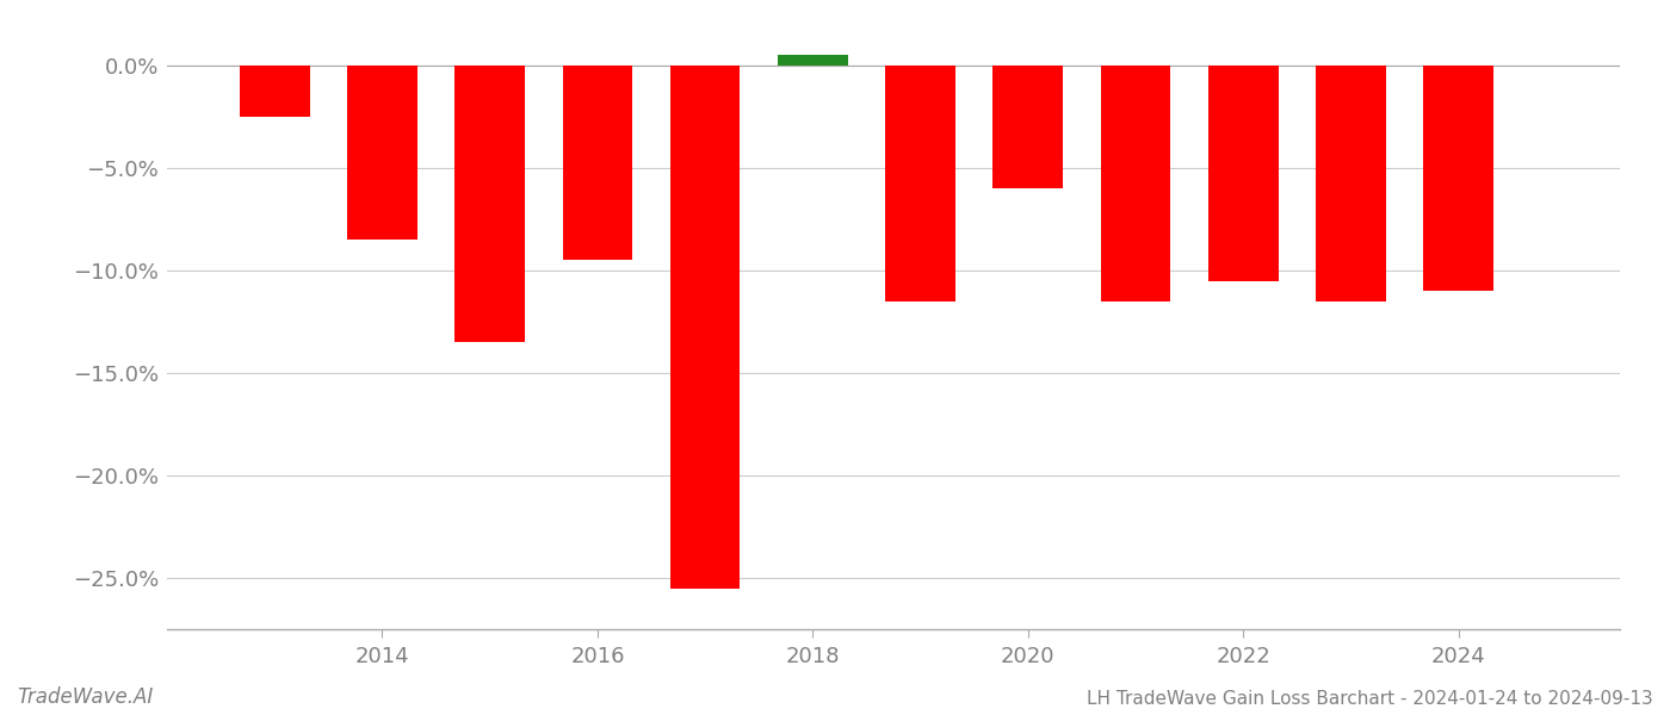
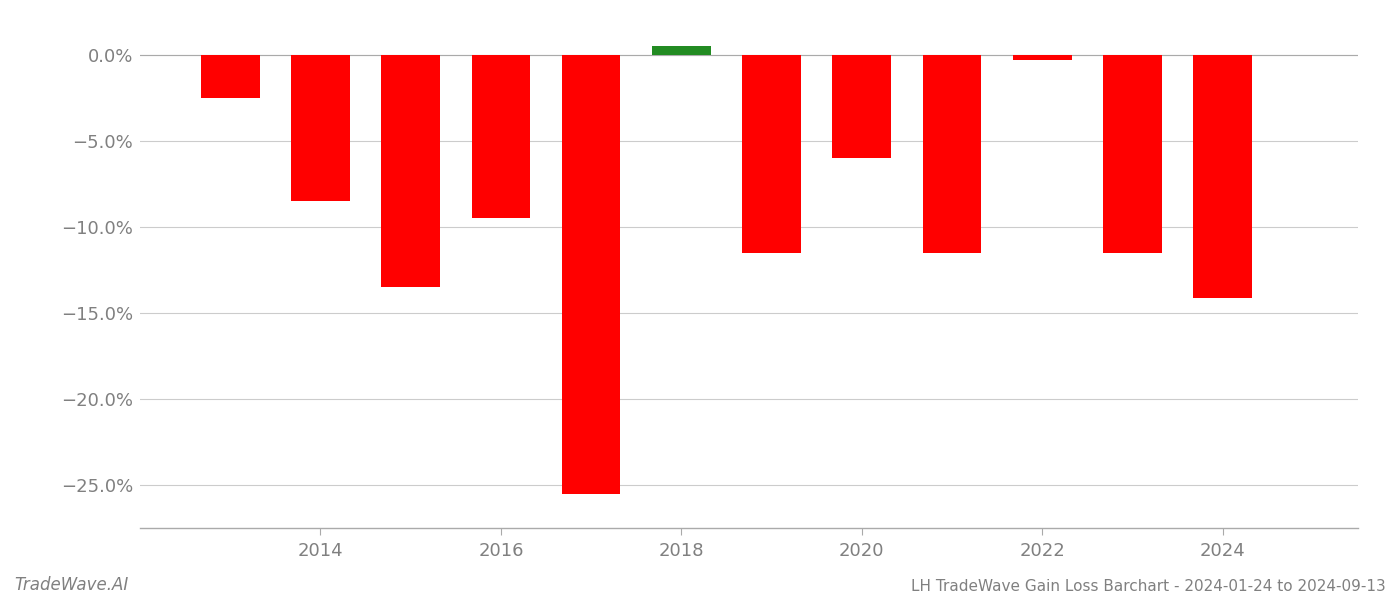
2022: -10.5% -> -0.3%
2024: -11.0% -> -14.1%
